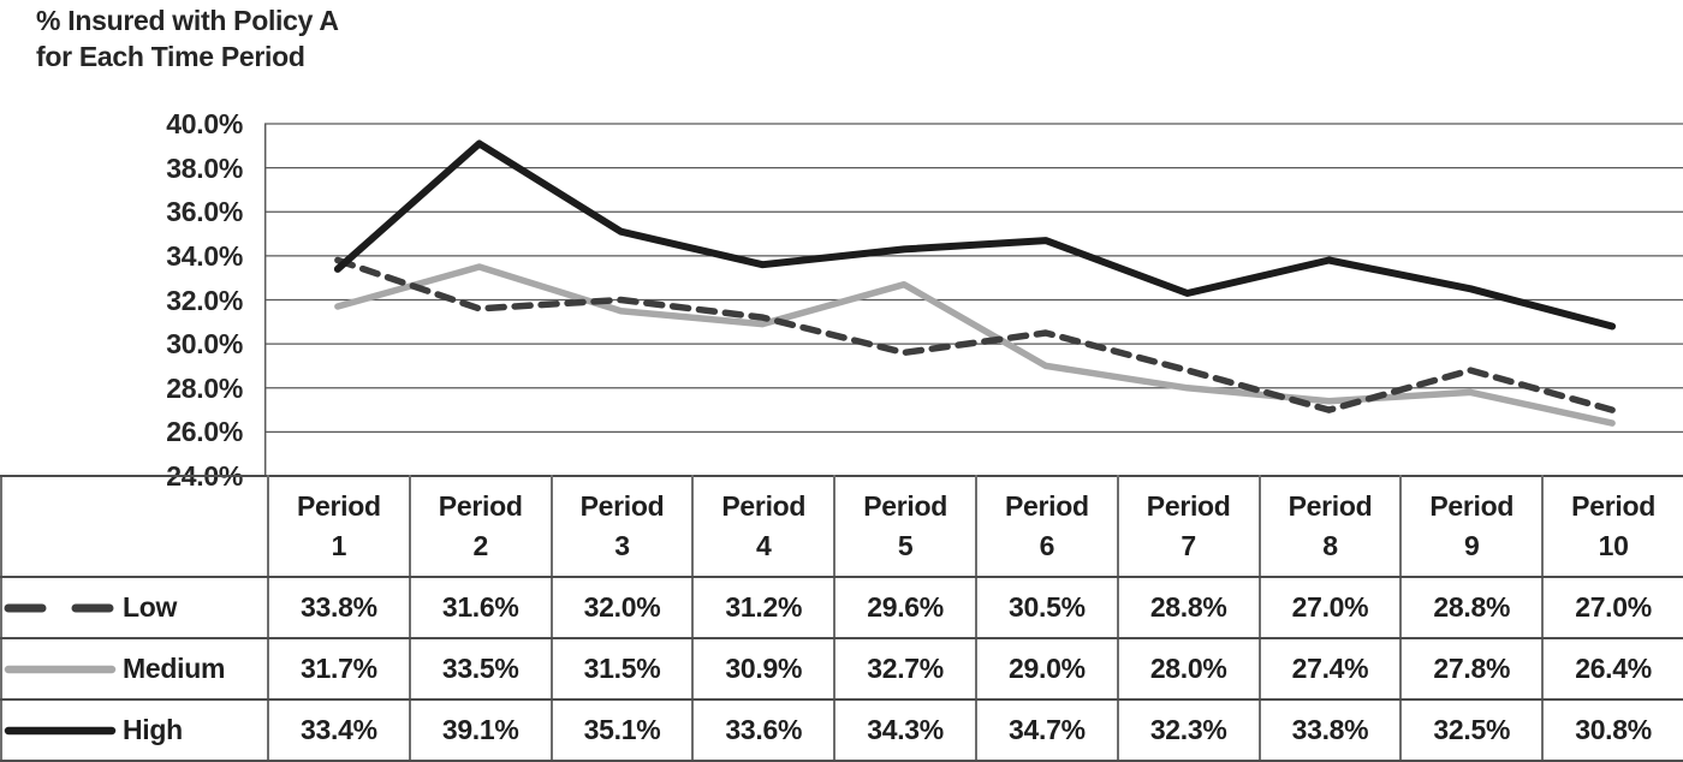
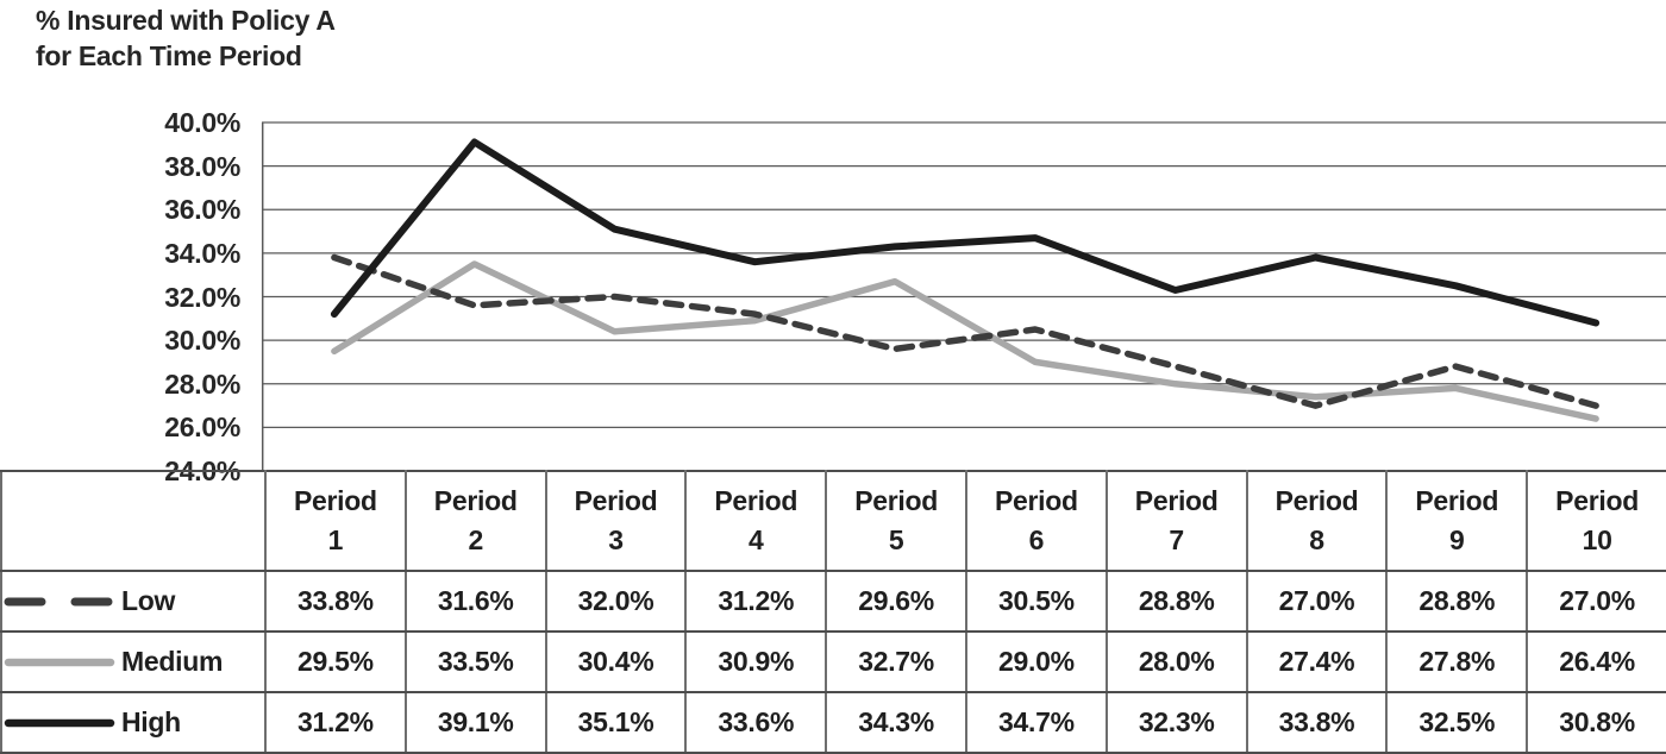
Medium/Period 1: 31.7% -> 29.5%
High/Period 1: 33.4% -> 31.2%
Medium/Period 3: 31.5% -> 30.4%
